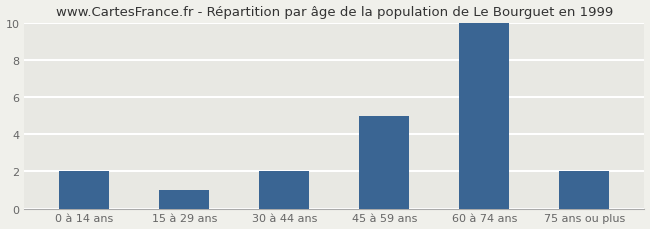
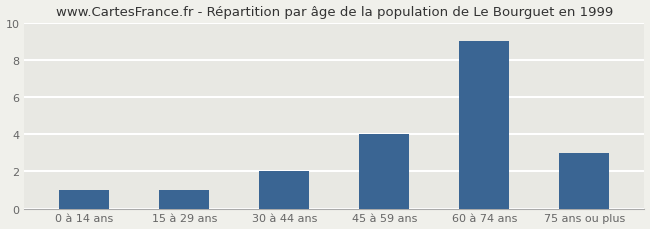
0 à 14 ans: 2 -> 1
45 à 59 ans: 5 -> 4
60 à 74 ans: 10 -> 9
75 ans ou plus: 2 -> 3
